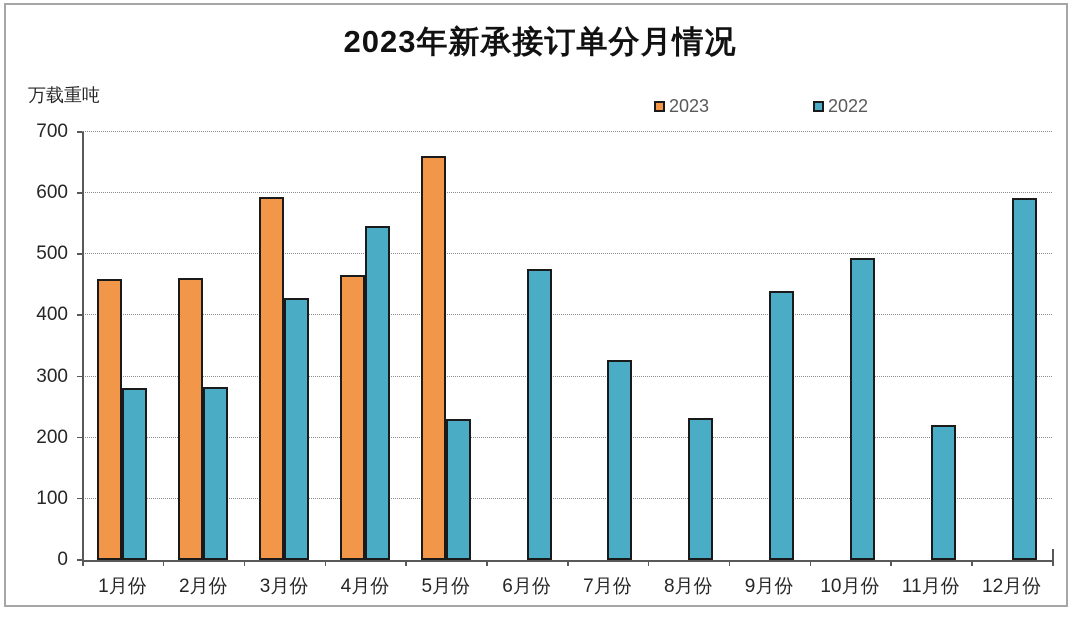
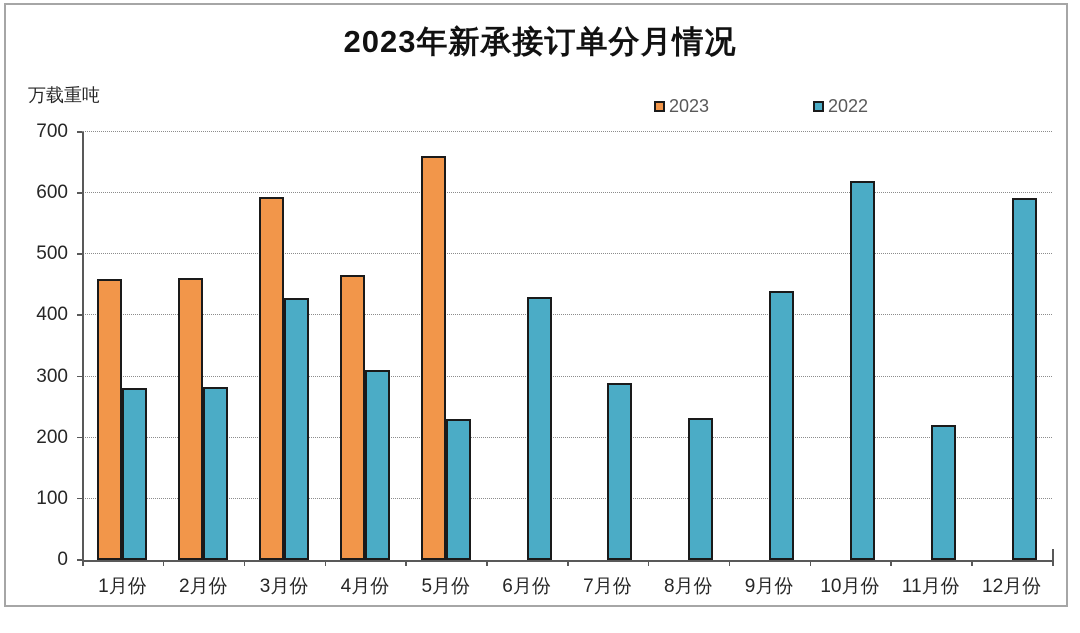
2022/4月份: 550 -> 310
2022/6月份: 480 -> 430
2022/7月份: 330 -> 290
2022/10月份: 490 -> 620
